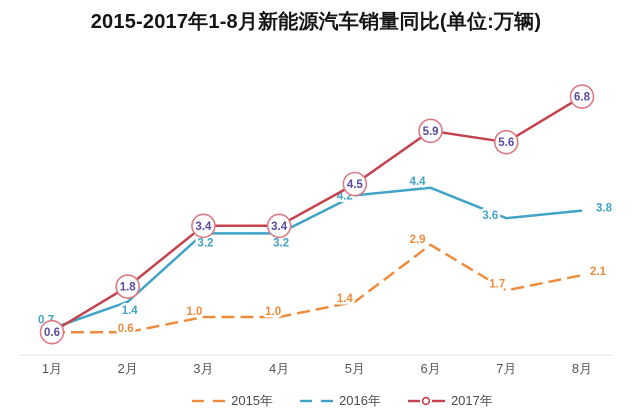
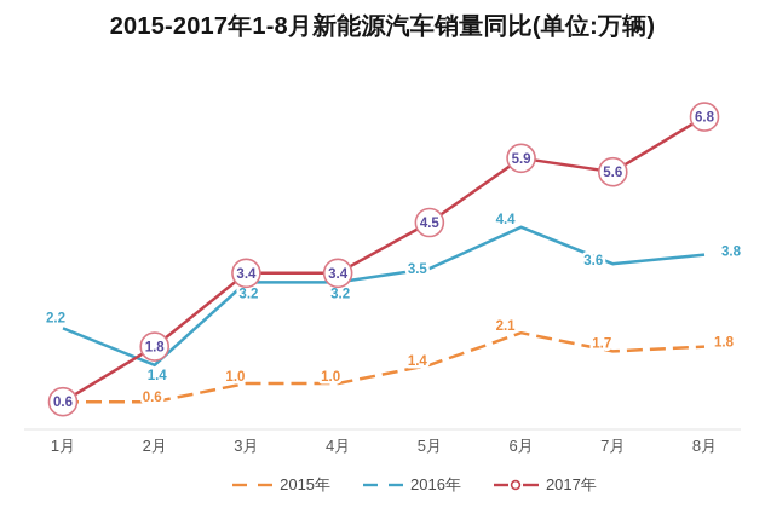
2016年/1月: 0.7 -> 2.2
2016年/5月: 4.2 -> 3.5
2015年/6月: 2.9 -> 2.1
2015年/8月: 2.1 -> 1.8
